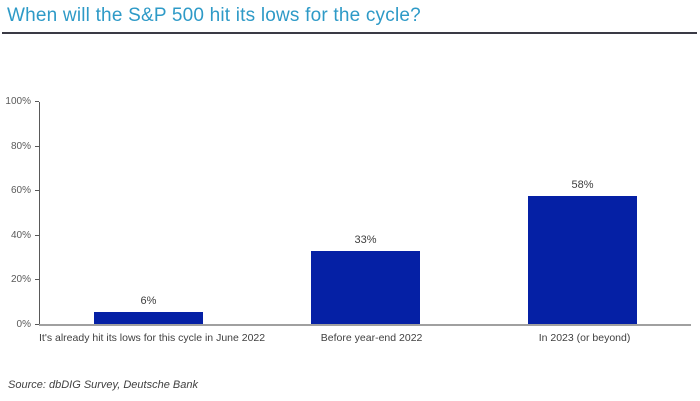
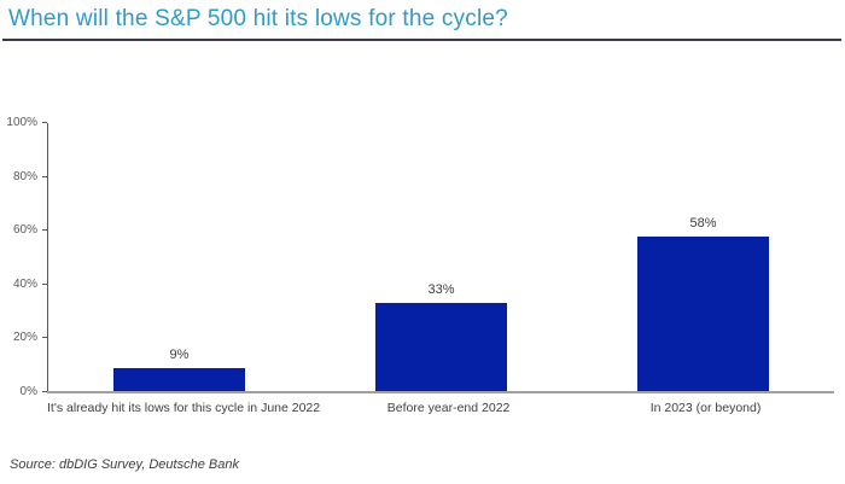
It's already hit its lows for this cycle in June 2022: 6% -> 9%
